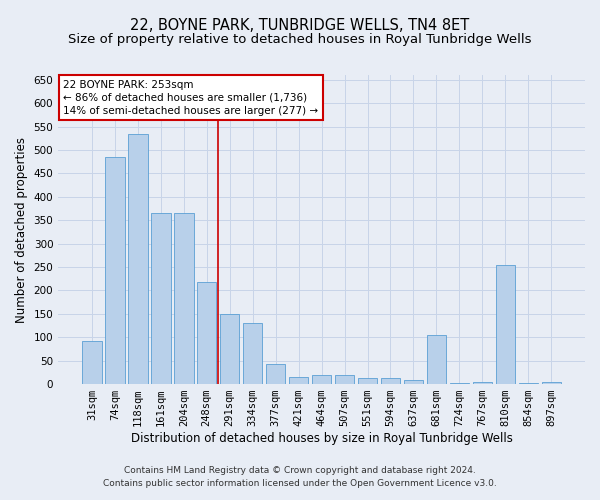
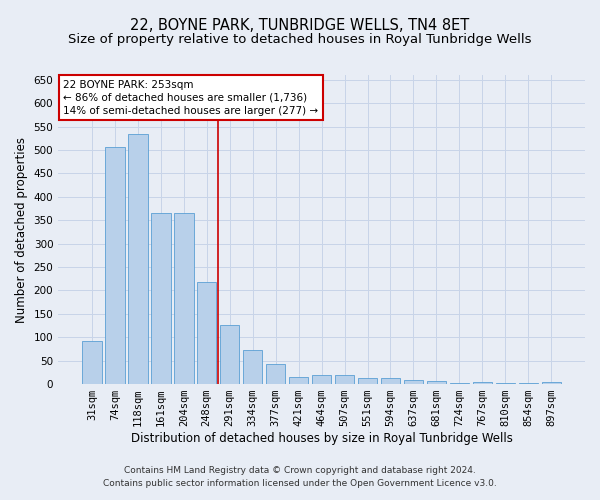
74sqm: 485 -> 507
291sqm: 150 -> 127
334sqm: 130 -> 72
681sqm: 105 -> 6
810sqm: 255 -> 2
